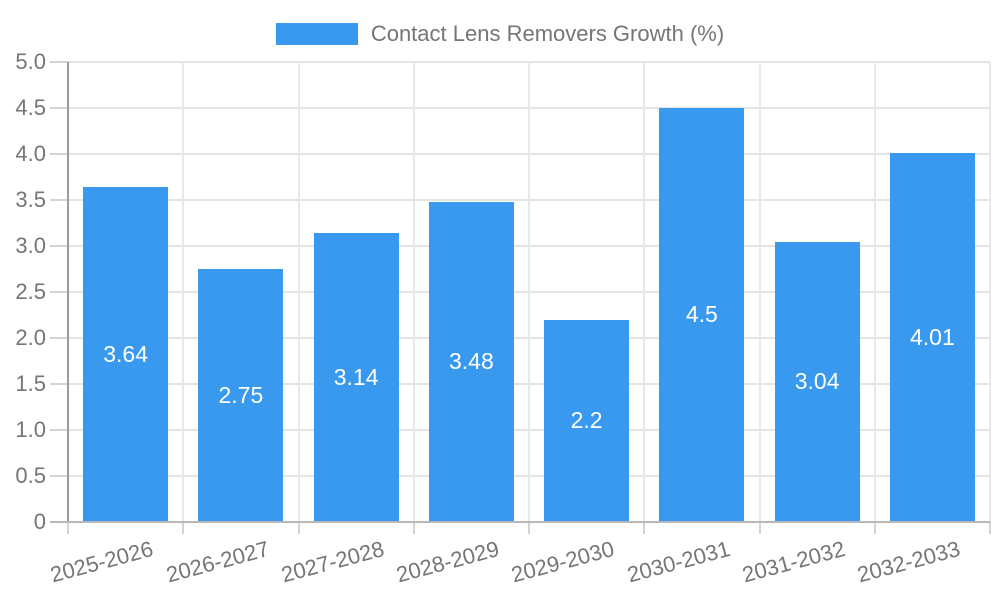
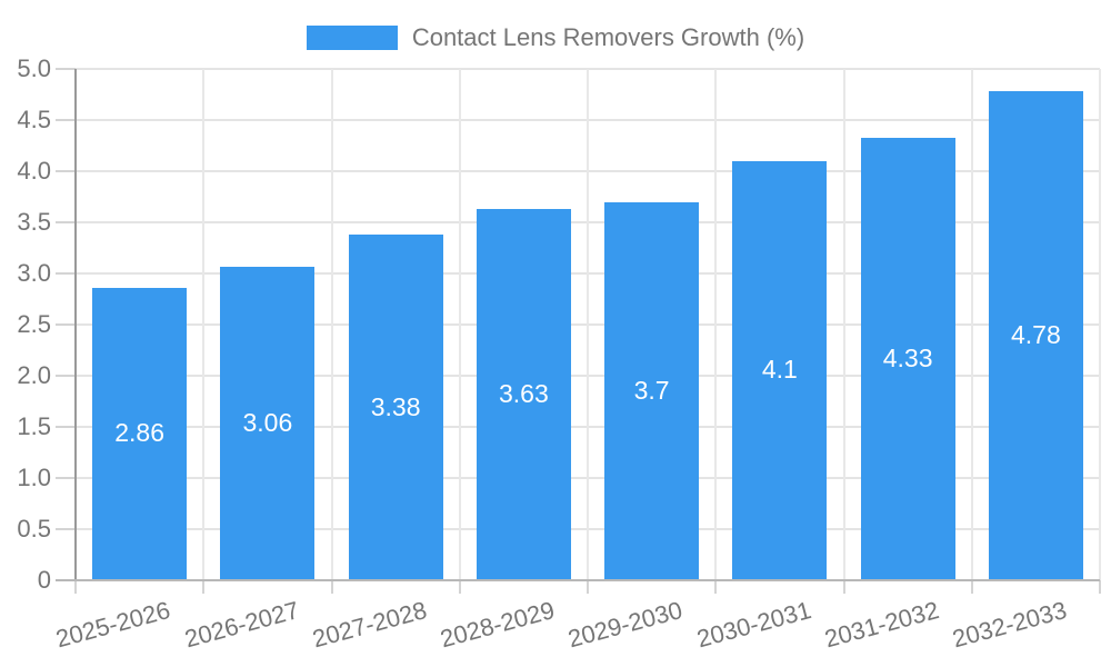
2025-2026: 3.64 -> 2.86
2026-2027: 2.75 -> 3.06
2027-2028: 3.14 -> 3.38
2028-2029: 3.48 -> 3.63
2029-2030: 2.2 -> 3.7
2030-2031: 4.5 -> 4.1
2031-2032: 3.04 -> 4.33
2032-2033: 4.01 -> 4.78
